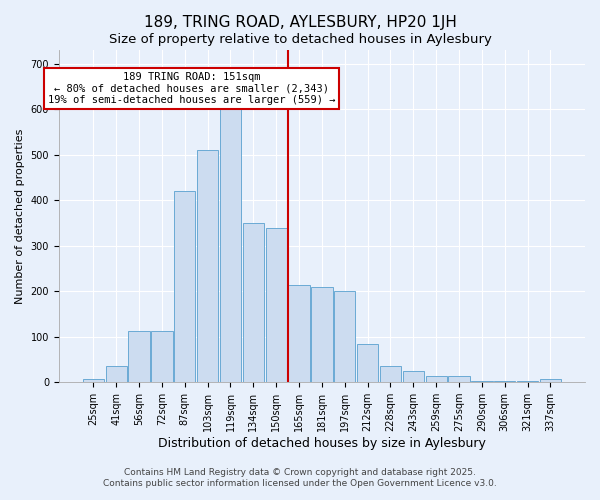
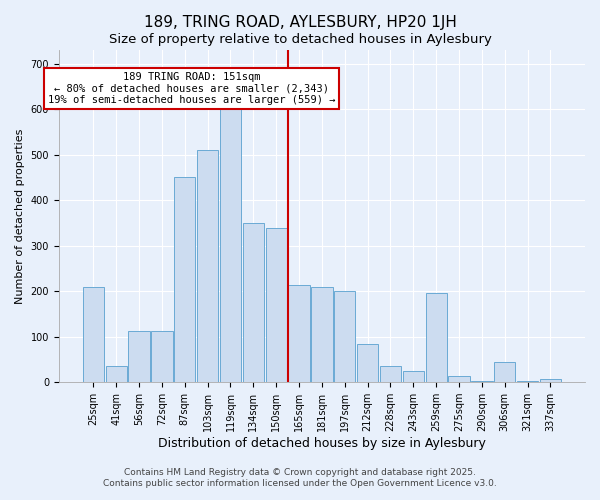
25sqm: 7 -> 210
87sqm: 420 -> 450
259sqm: 13 -> 195
306sqm: 2 -> 45
